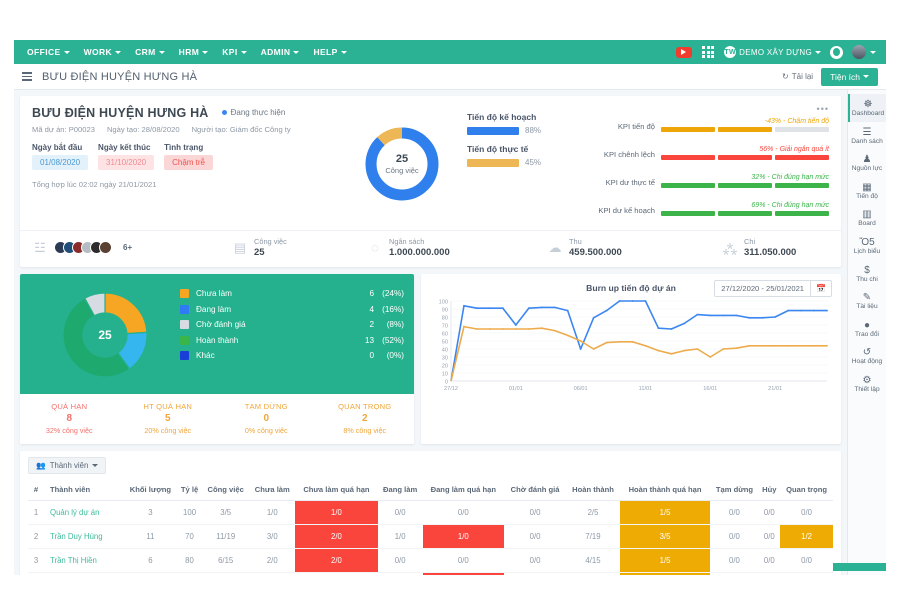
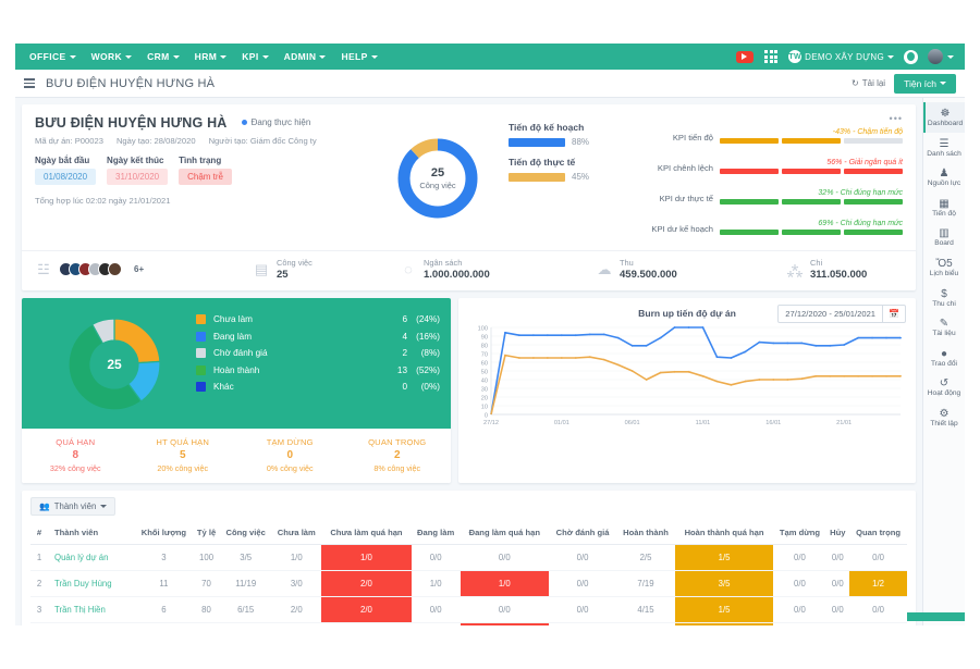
Tiến độ kế hoạch/01/01: 70 -> 90
Tiến độ kế hoạch/06/01: 40 -> 80
Tiến độ thực tế/16/01: 30 -> 40
